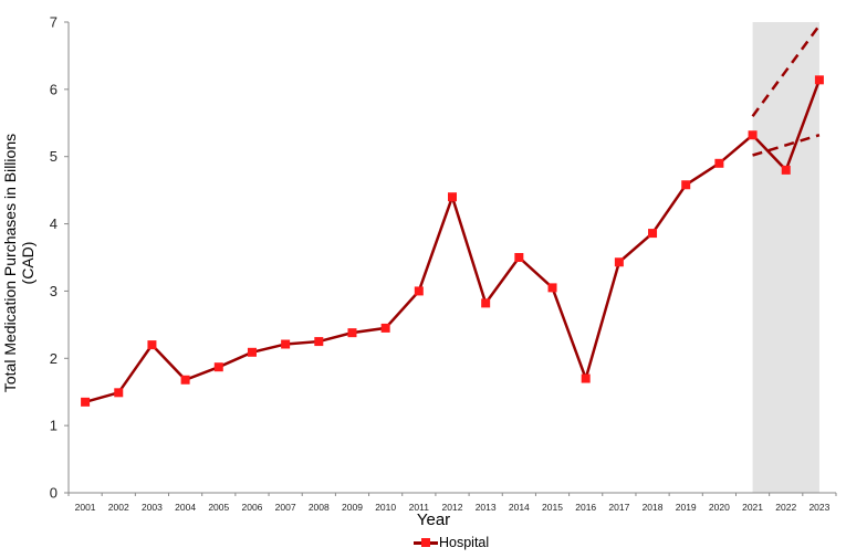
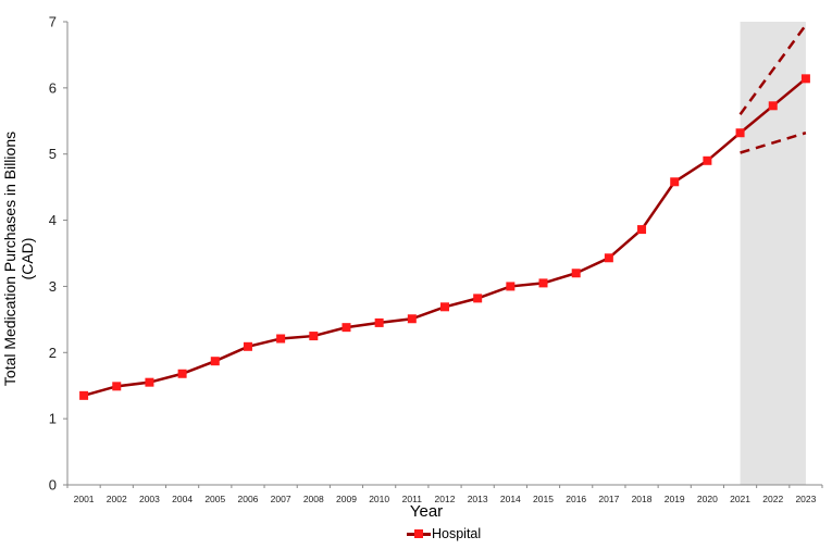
2003: 2.2 -> 1.6
2011: 3.0 -> 2.5
2012: 4.4 -> 2.7
2014: 3.5 -> 3.0
2016: 1.7 -> 3.2
2022: 4.8 -> 5.7
